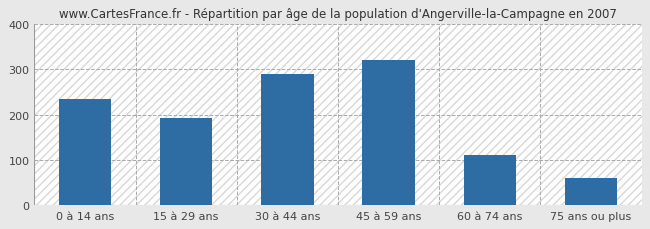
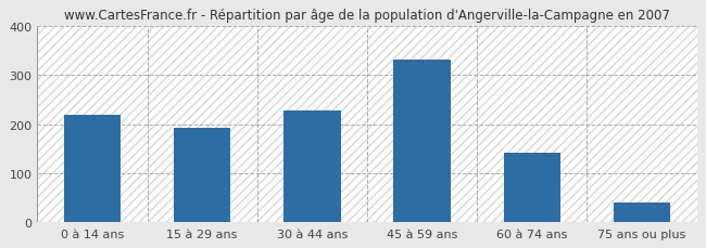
0 à 14 ans: 235 -> 220
30 à 44 ans: 290 -> 228
45 à 59 ans: 320 -> 332
60 à 74 ans: 110 -> 141
75 ans ou plus: 60 -> 40
